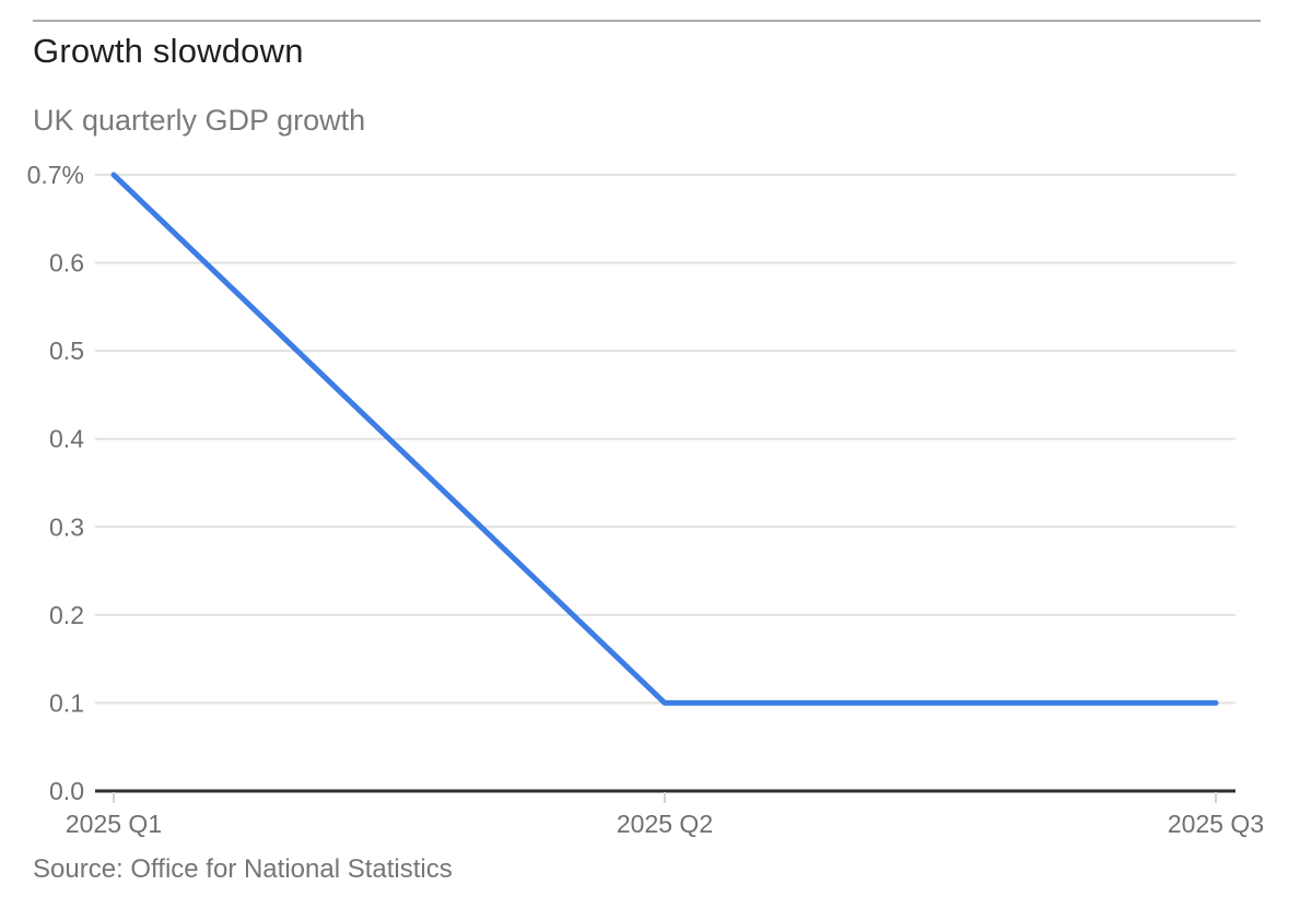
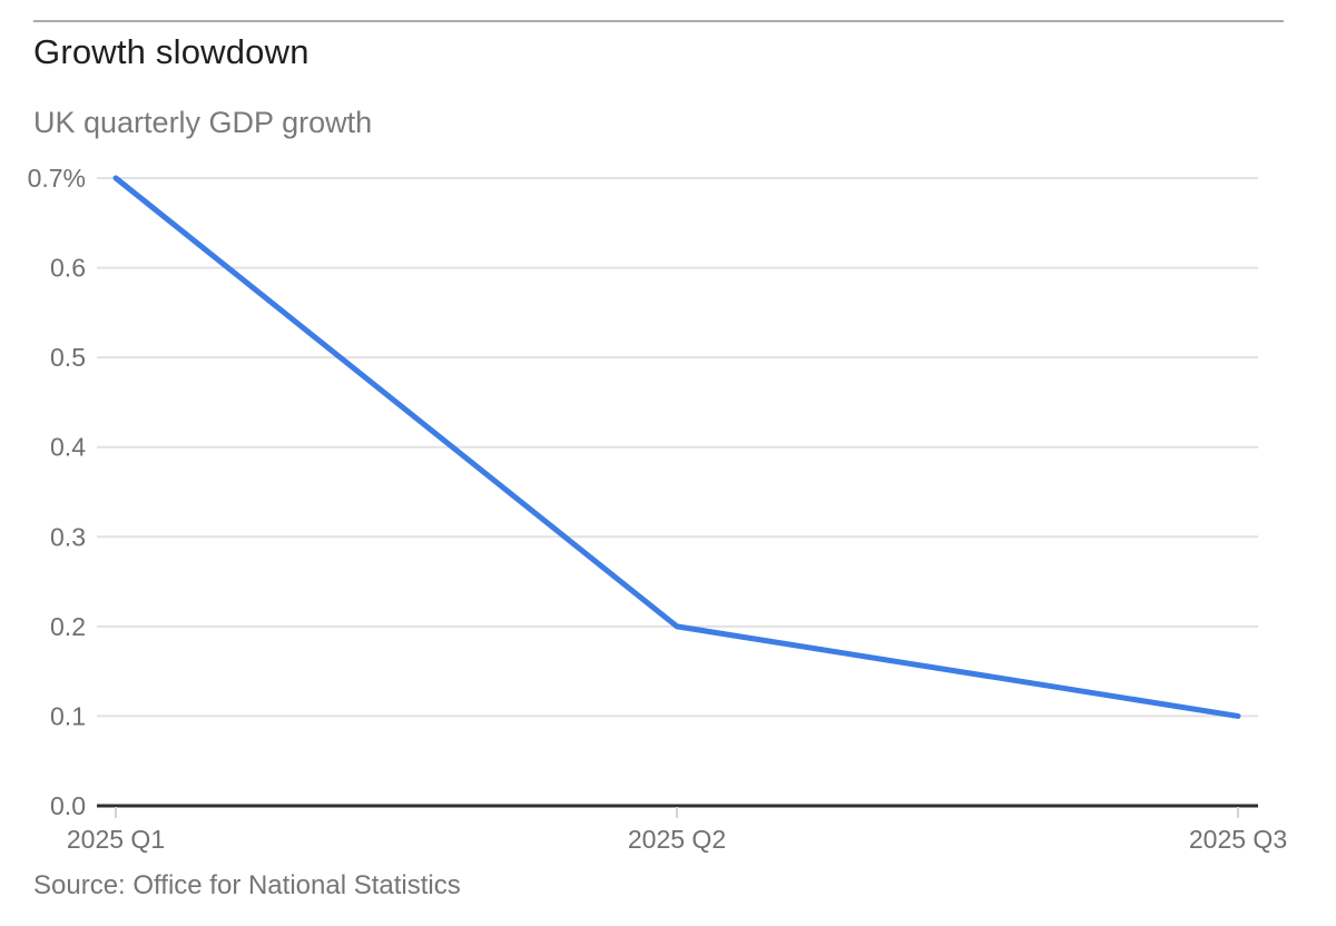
2025 Q2: 0.1% -> 0.2%
